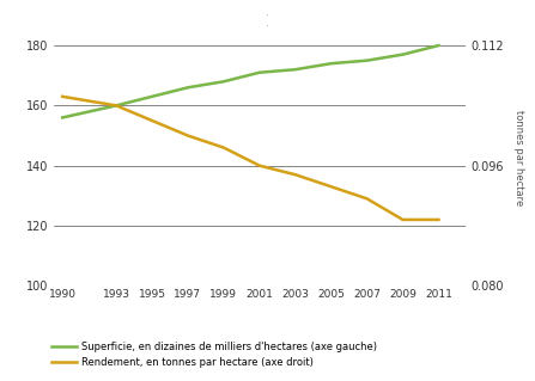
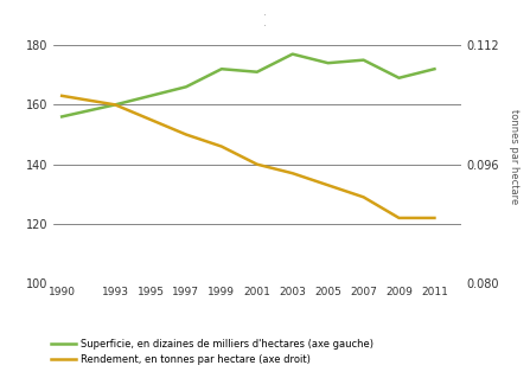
Superficie, en dizaines de milliers d'hectares (axe gauche)/1999: 168 -> 172
Superficie, en dizaines de milliers d'hectares (axe gauche)/2003: 172 -> 177
Superficie, en dizaines de milliers d'hectares (axe gauche)/2009: 177 -> 169
Superficie, en dizaines de milliers d'hectares (axe gauche)/2011: 180 -> 172
